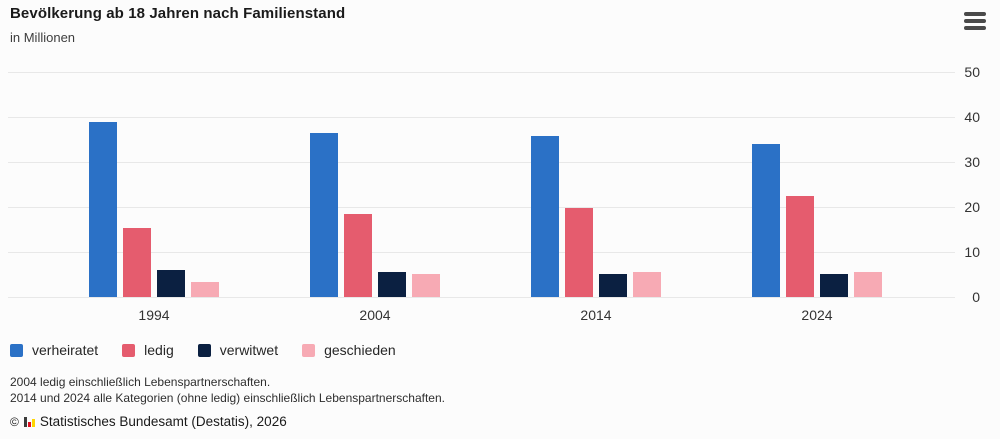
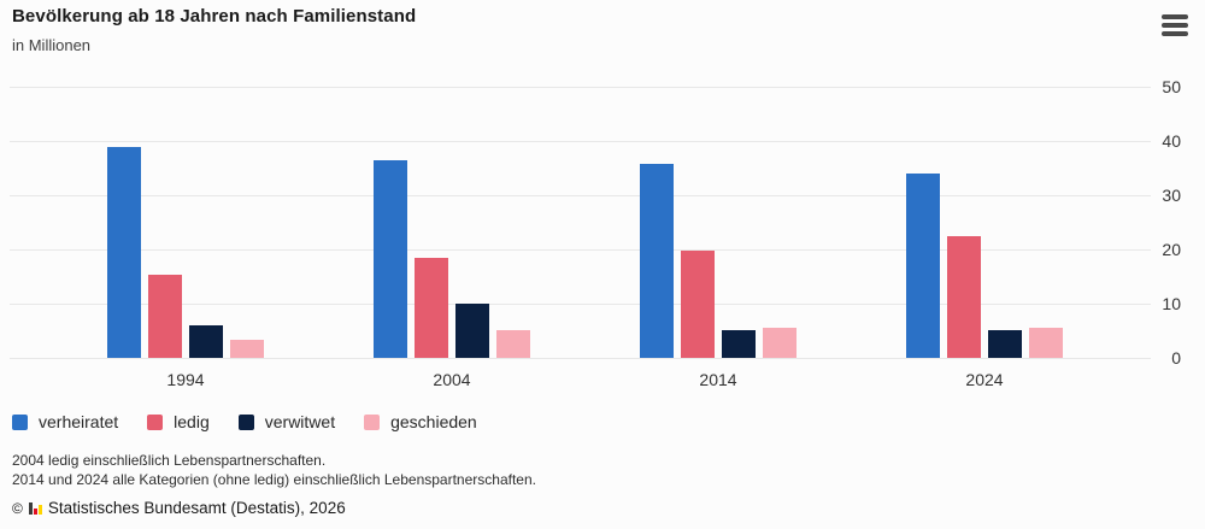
verwitwet/2004: 6 -> 10
